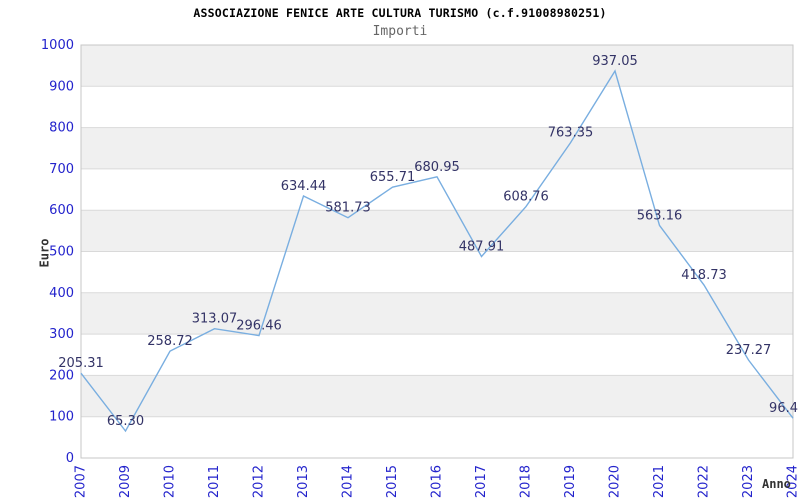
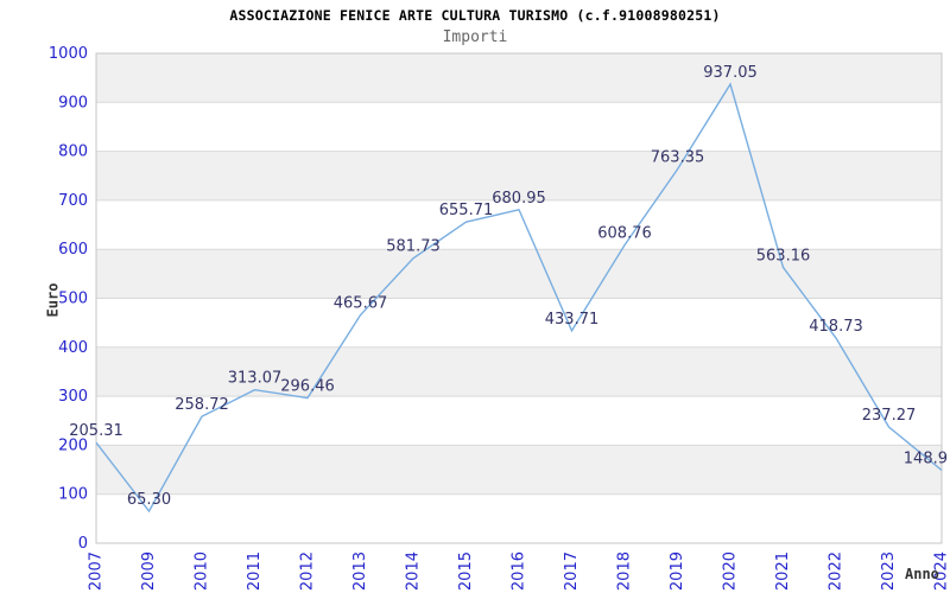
2013: 634.44 -> 465.67
2017: 487.91 -> 433.71
2024: 96.4 -> 148.9
